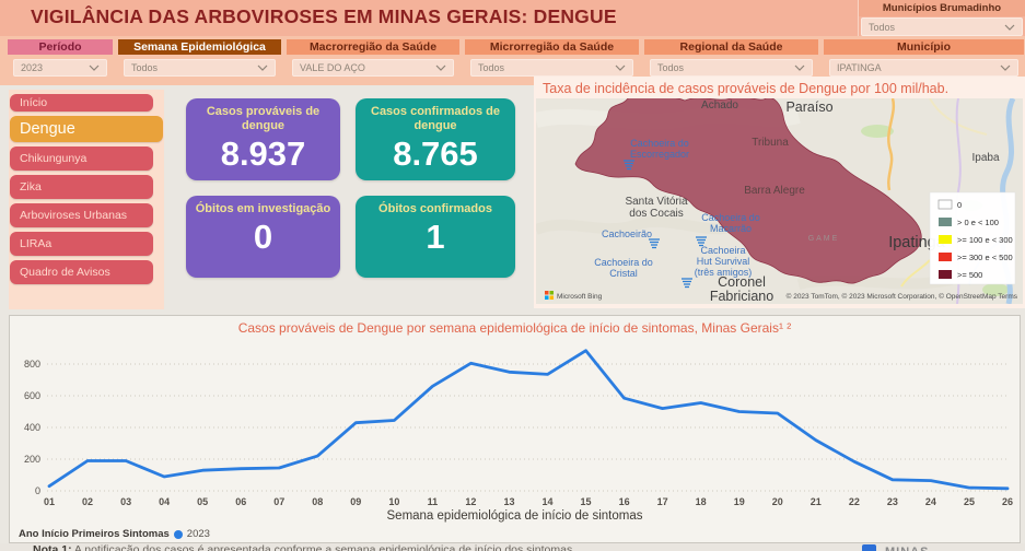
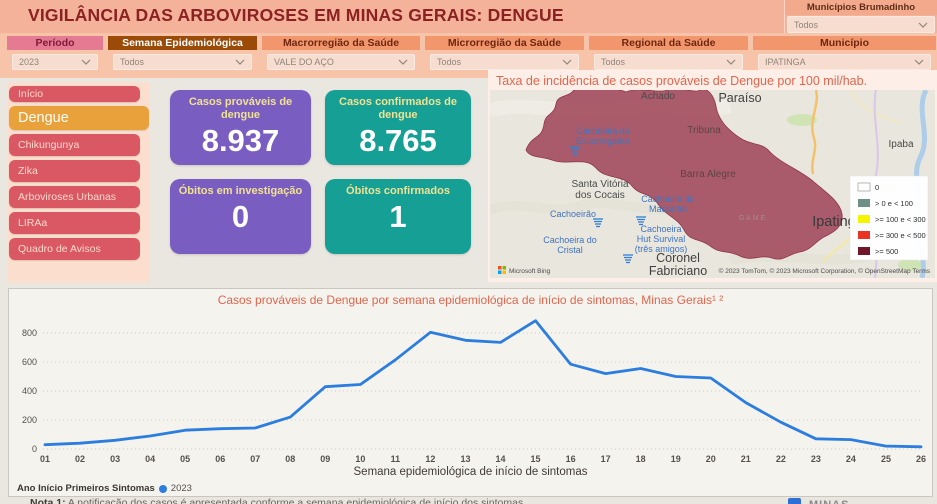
02: 190 -> 40
03: 190 -> 60
11: 660 -> 620
